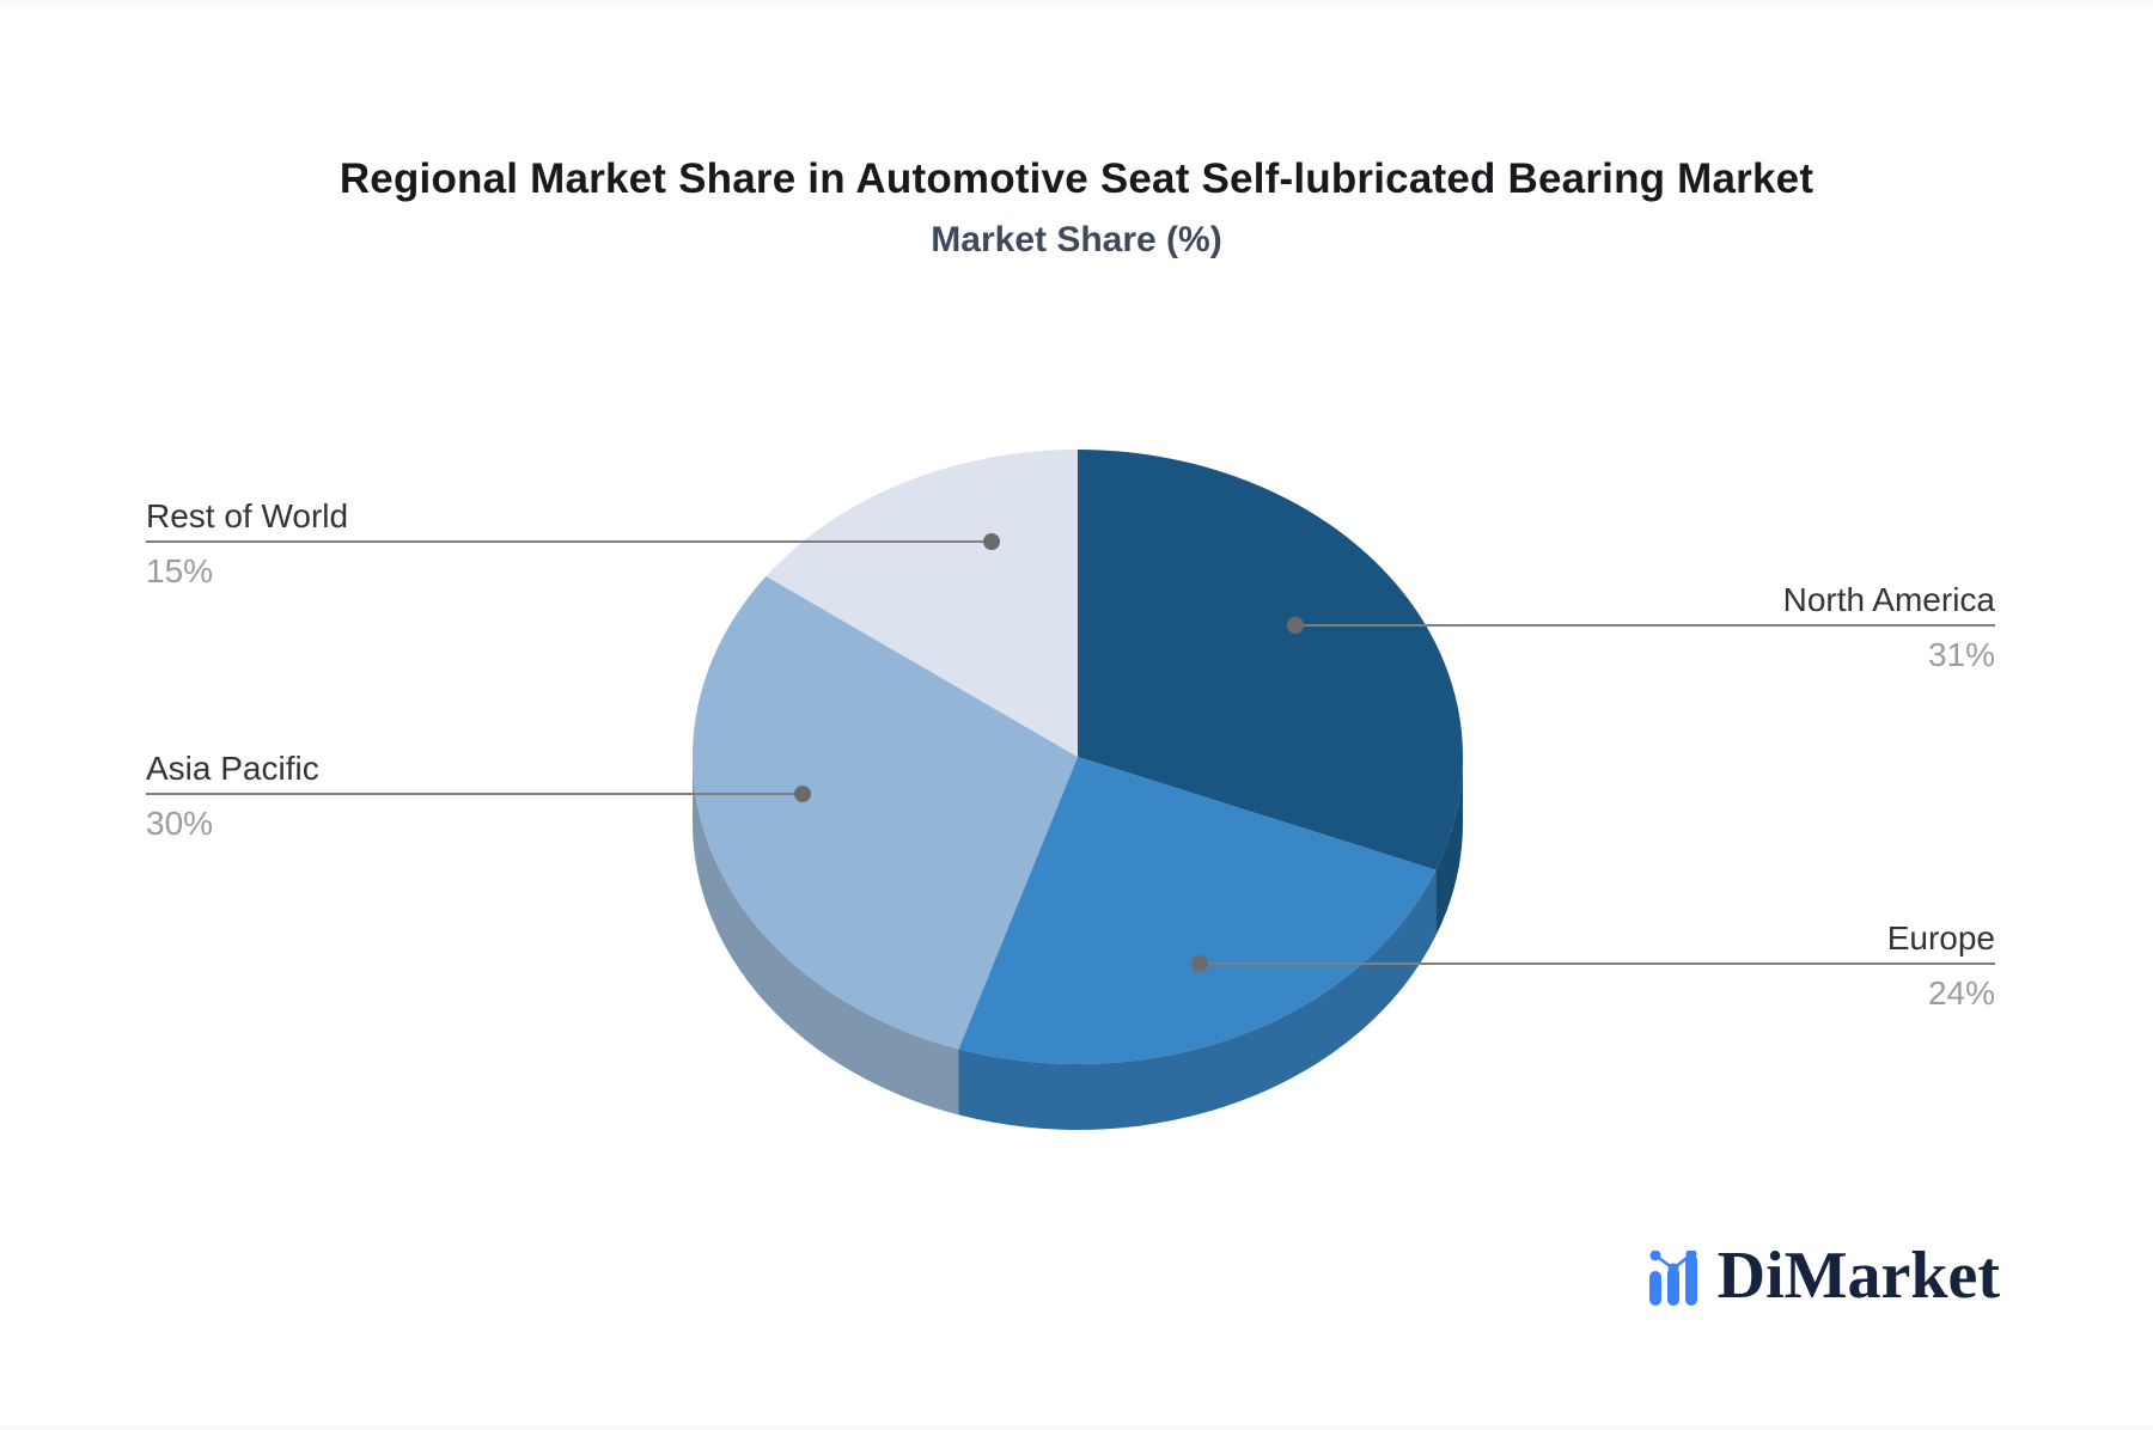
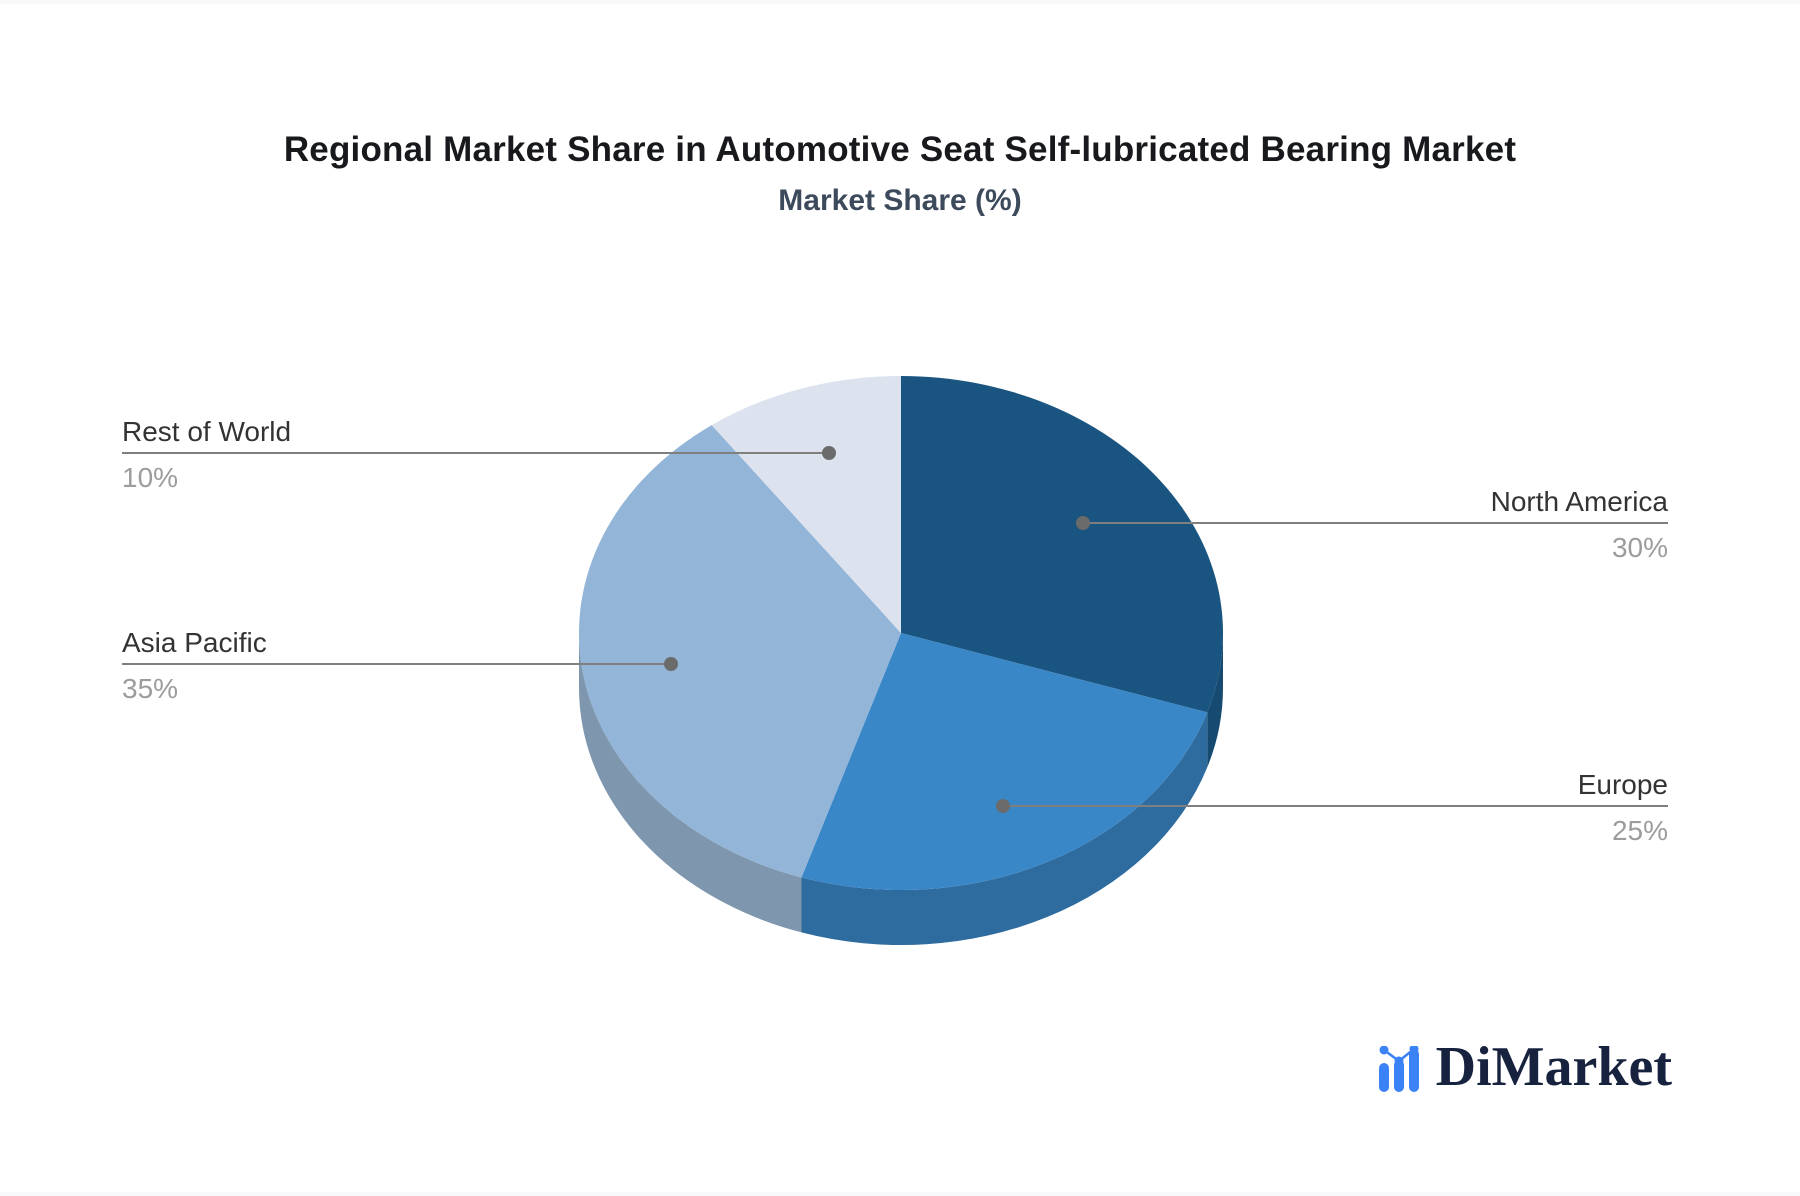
North America: 31% -> 30%
Europe: 24% -> 25%
Asia Pacific: 30% -> 35%
Rest of World: 15% -> 10%
